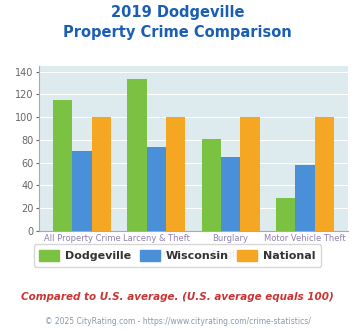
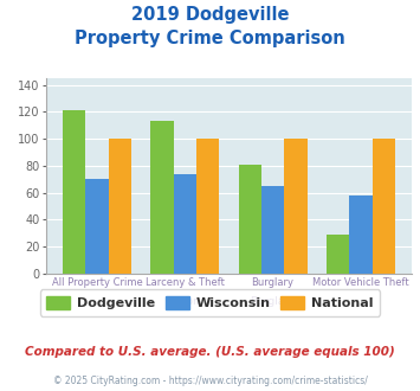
Dodgeville/All Property Crime: 115 -> 121
Dodgeville/Larceny & Theft: 134 -> 113
